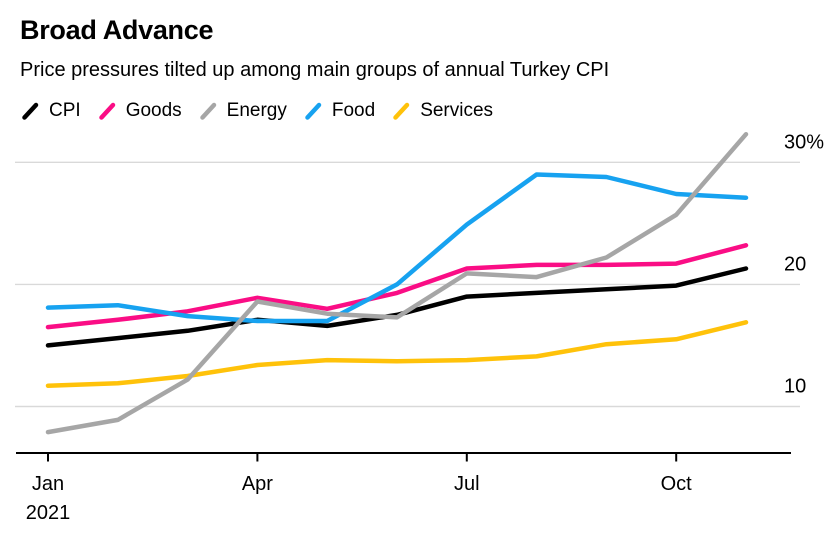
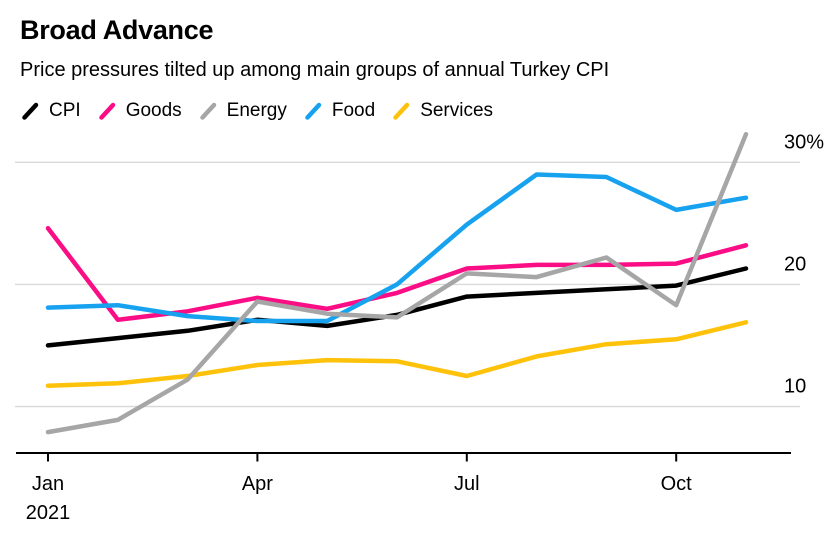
Goods/Jan: 16.5% -> 24.6%
Services/Jul: 13.8% -> 12.5%
Energy/Oct: 25.7% -> 18.3%
Food/Oct: 27.4% -> 26.1%
